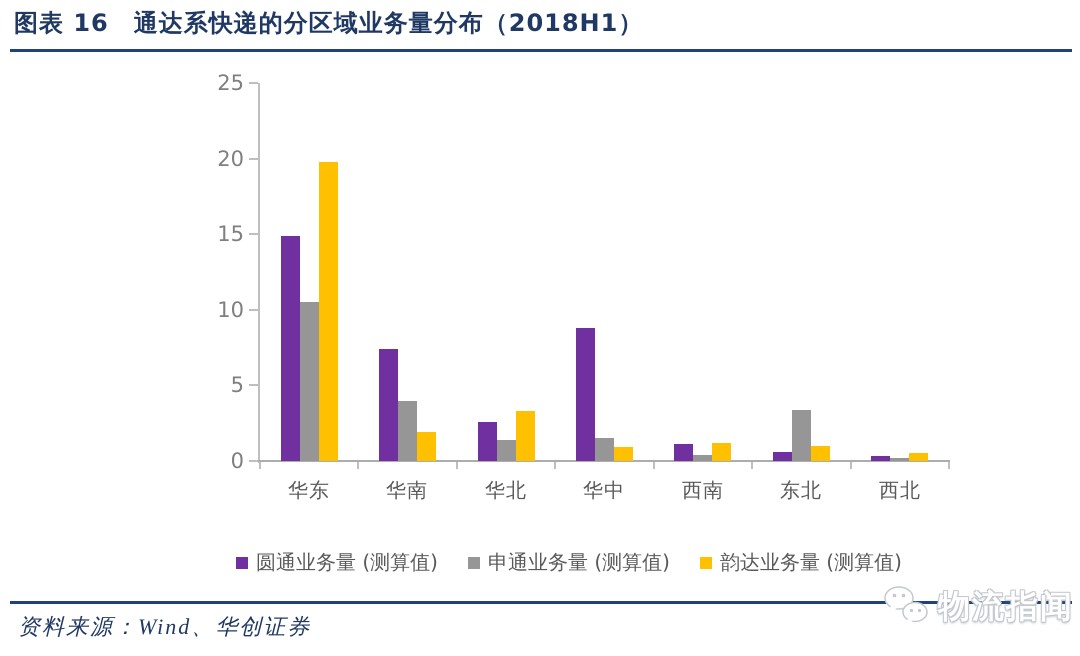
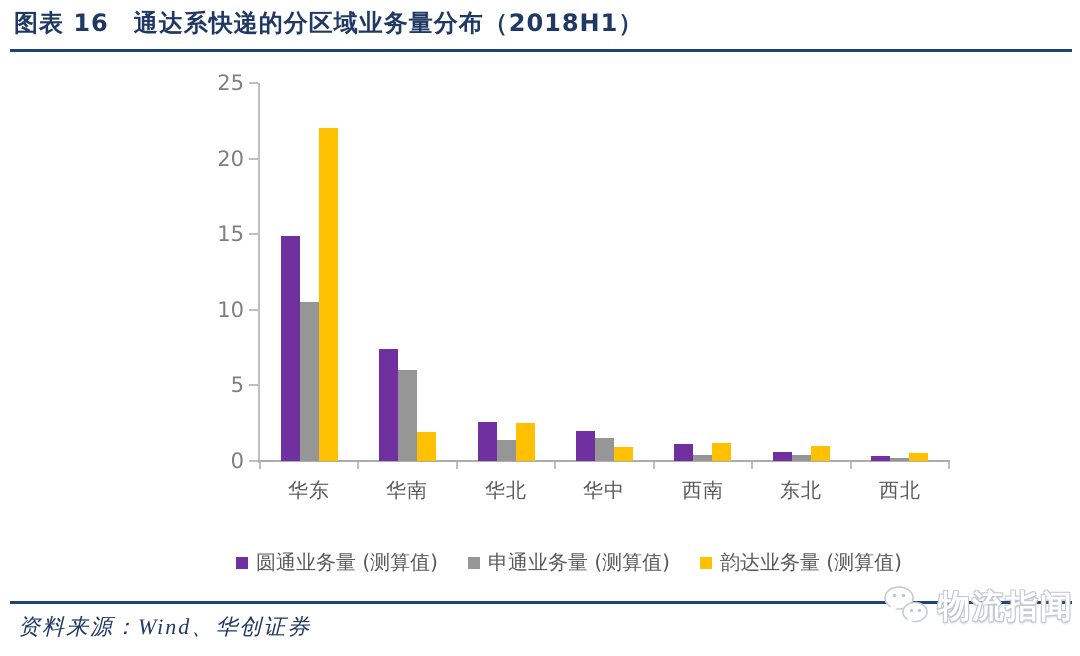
韵达业务量 (测算值)/华东: 19.8 -> 22.0
申通业务量 (测算值)/华南: 4.0 -> 6.0
韵达业务量 (测算值)/华北: 3.3 -> 2.5
圆通业务量 (测算值)/华中: 8.8 -> 2.0
申通业务量 (测算值)/东北: 3.4 -> 0.4
